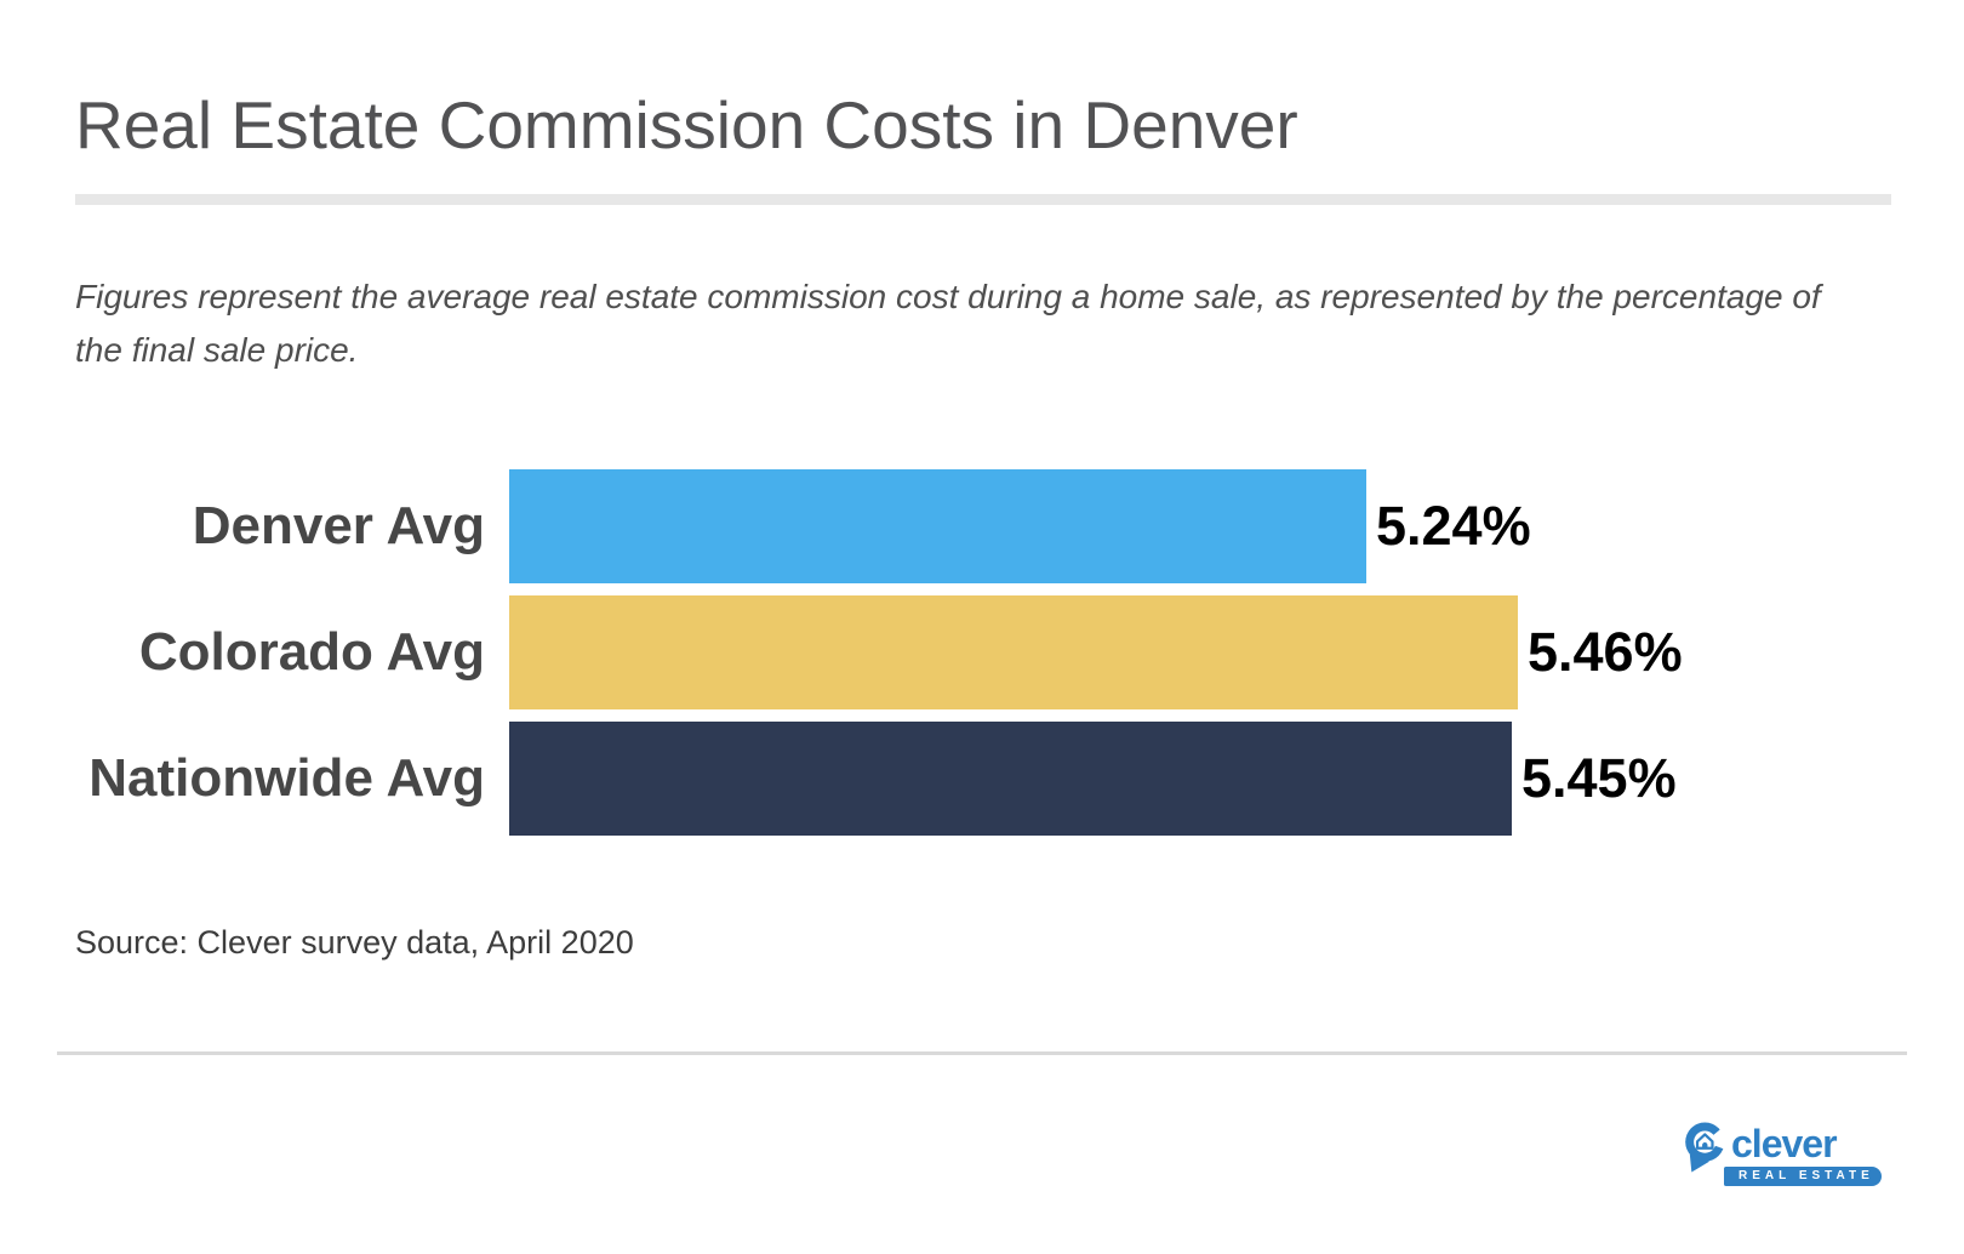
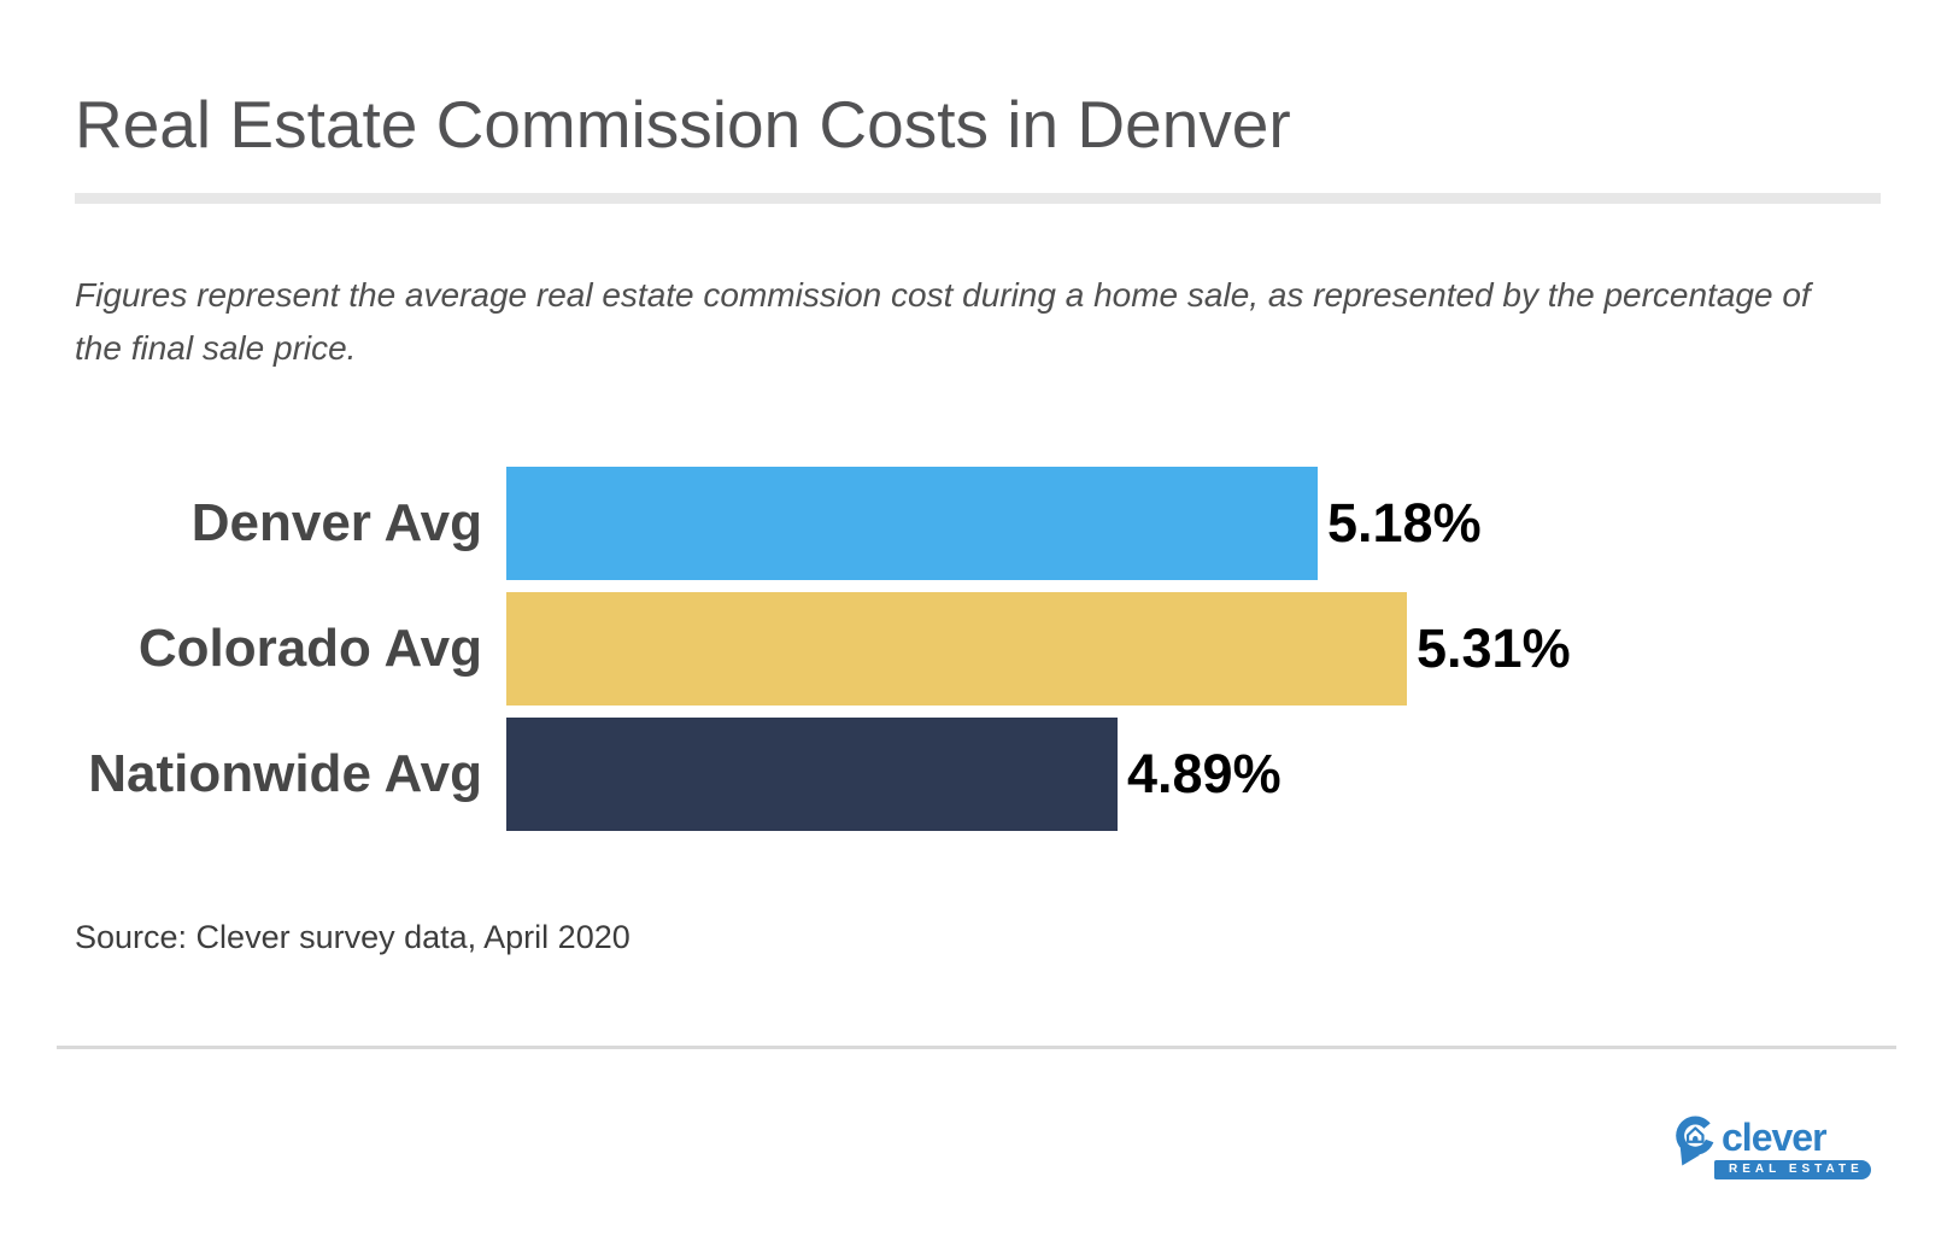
Denver Avg: 5.24% -> 5.18%
Colorado Avg: 5.46% -> 5.31%
Nationwide Avg: 5.45% -> 4.89%
